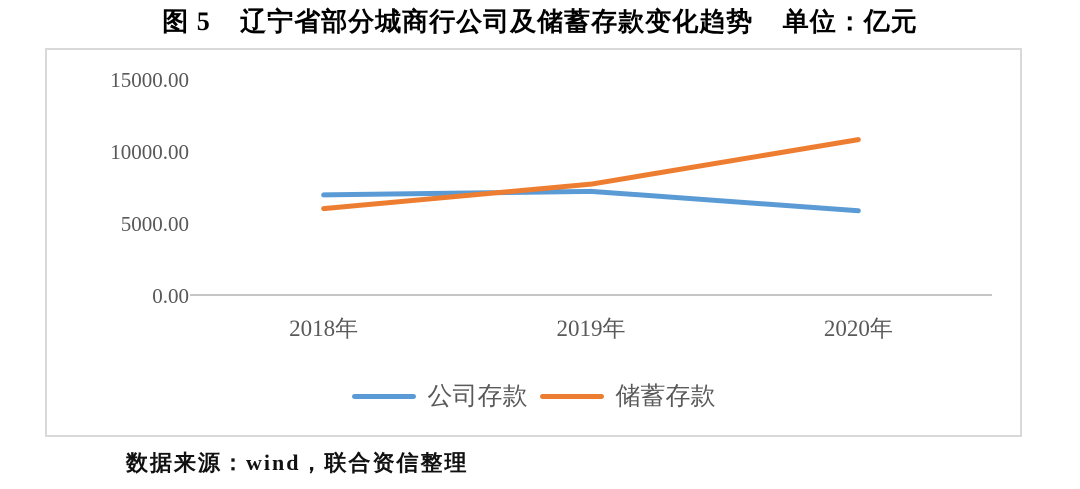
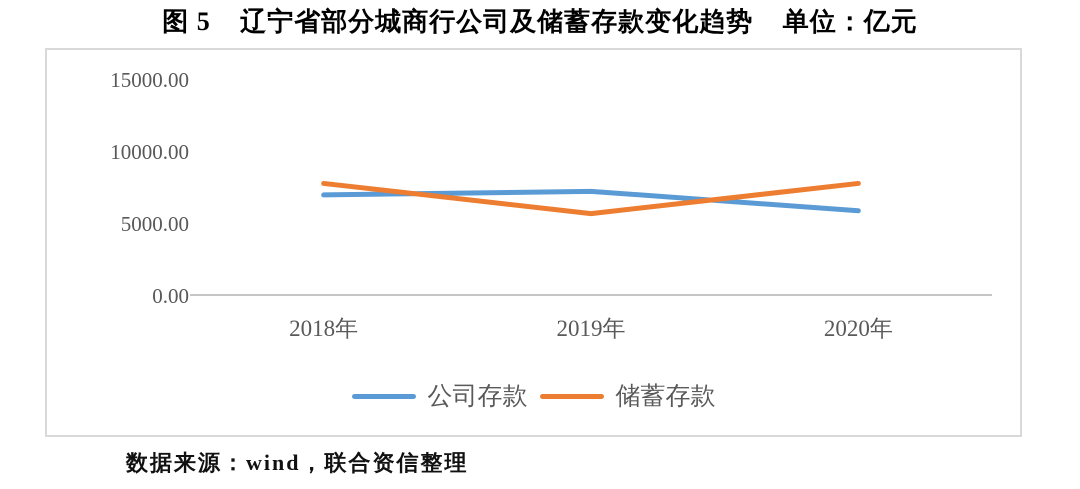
储蓄存款/2018年: 6000 -> 7800
储蓄存款/2019年: 7800 -> 5700
储蓄存款/2020年: 10800 -> 7800
